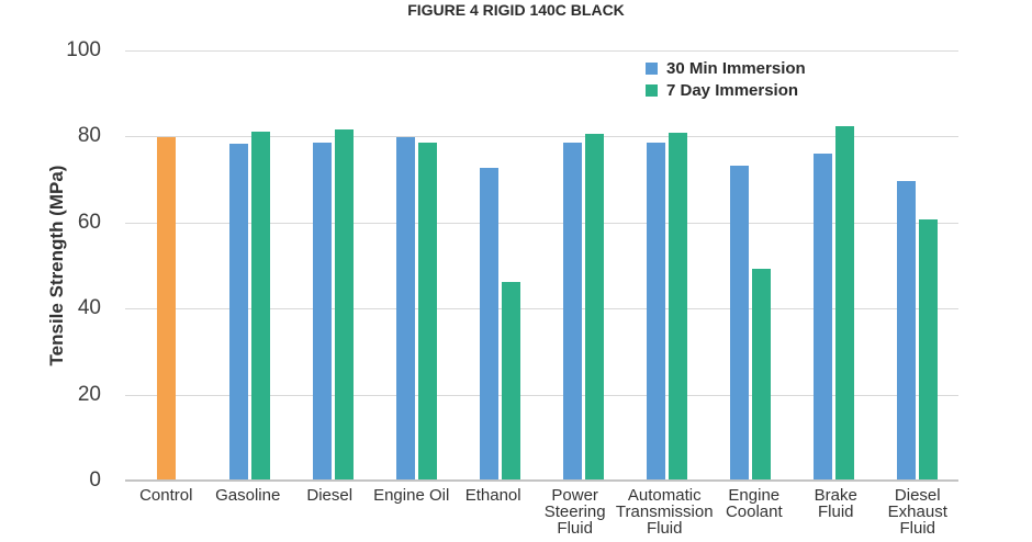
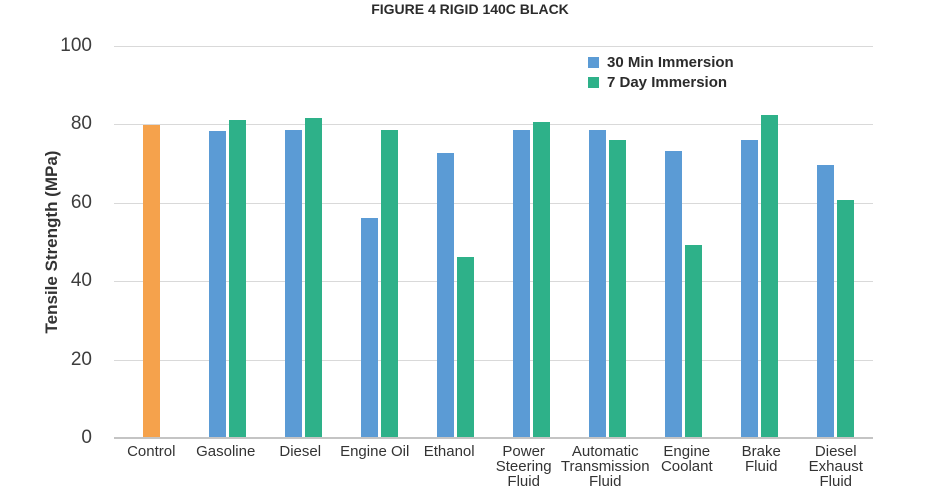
30 Min Immersion/Engine Oil: 80 -> 56
7 Day Immersion/Automatic Transmission Fluid: 81 -> 76
